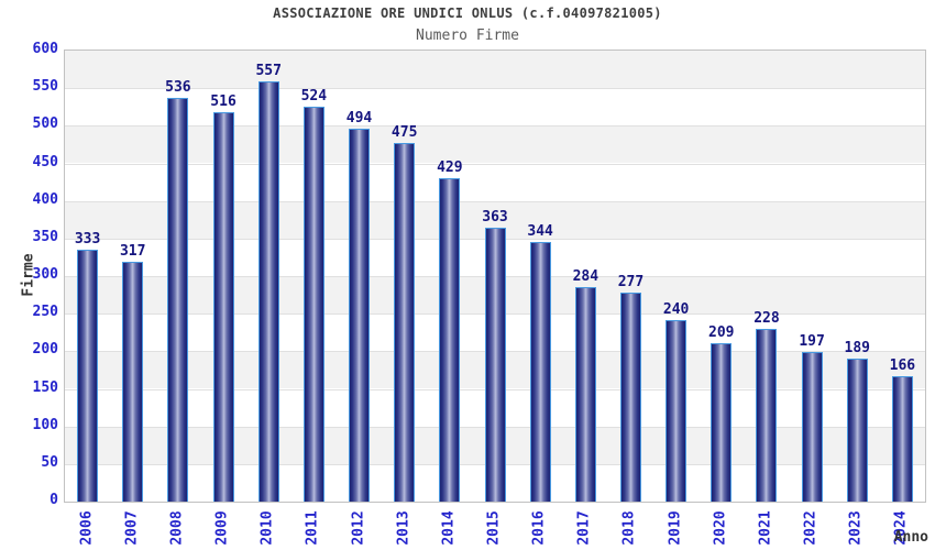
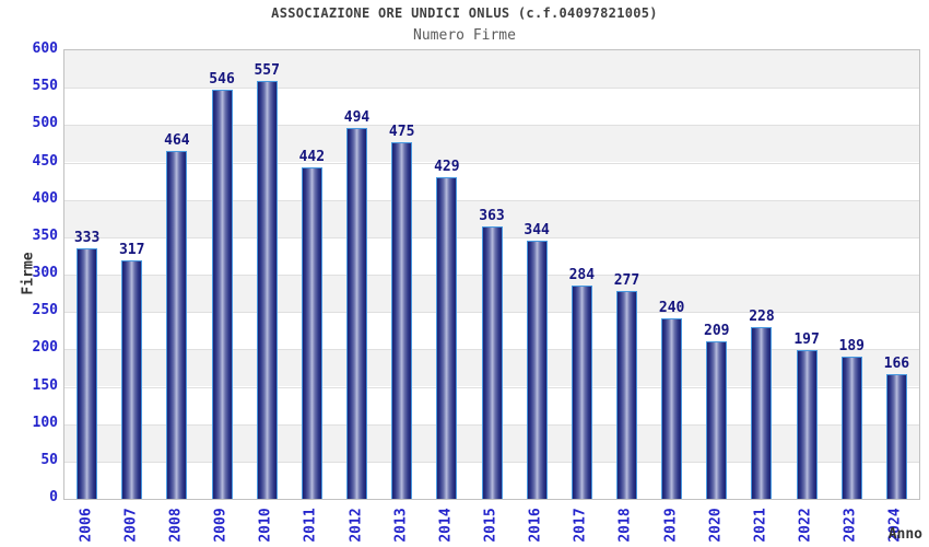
2008: 536 -> 464
2009: 516 -> 546
2011: 524 -> 442
